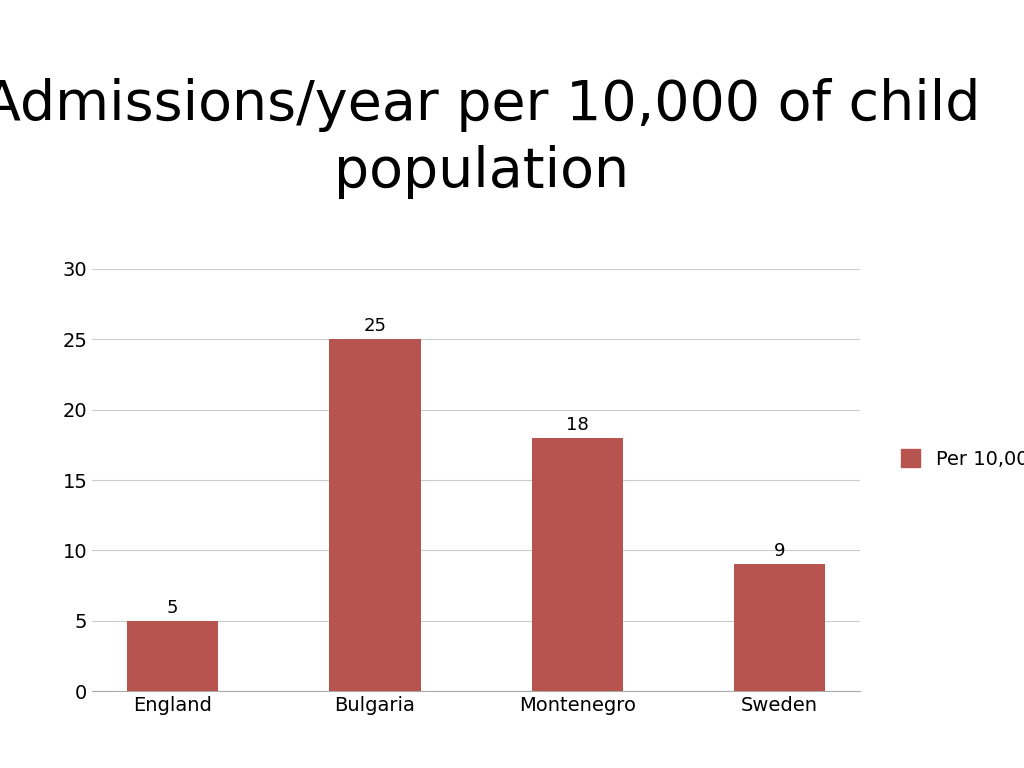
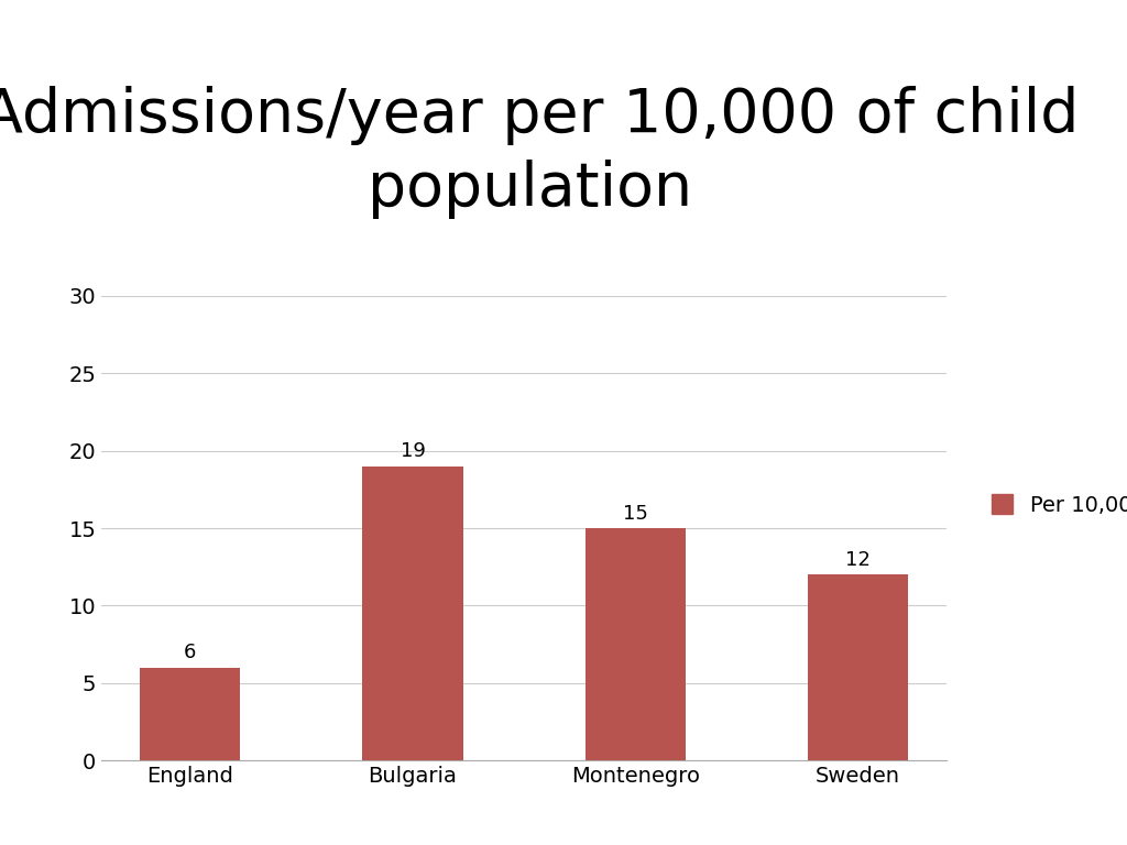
England: 5 -> 6
Bulgaria: 25 -> 19
Montenegro: 18 -> 15
Sweden: 9 -> 12
